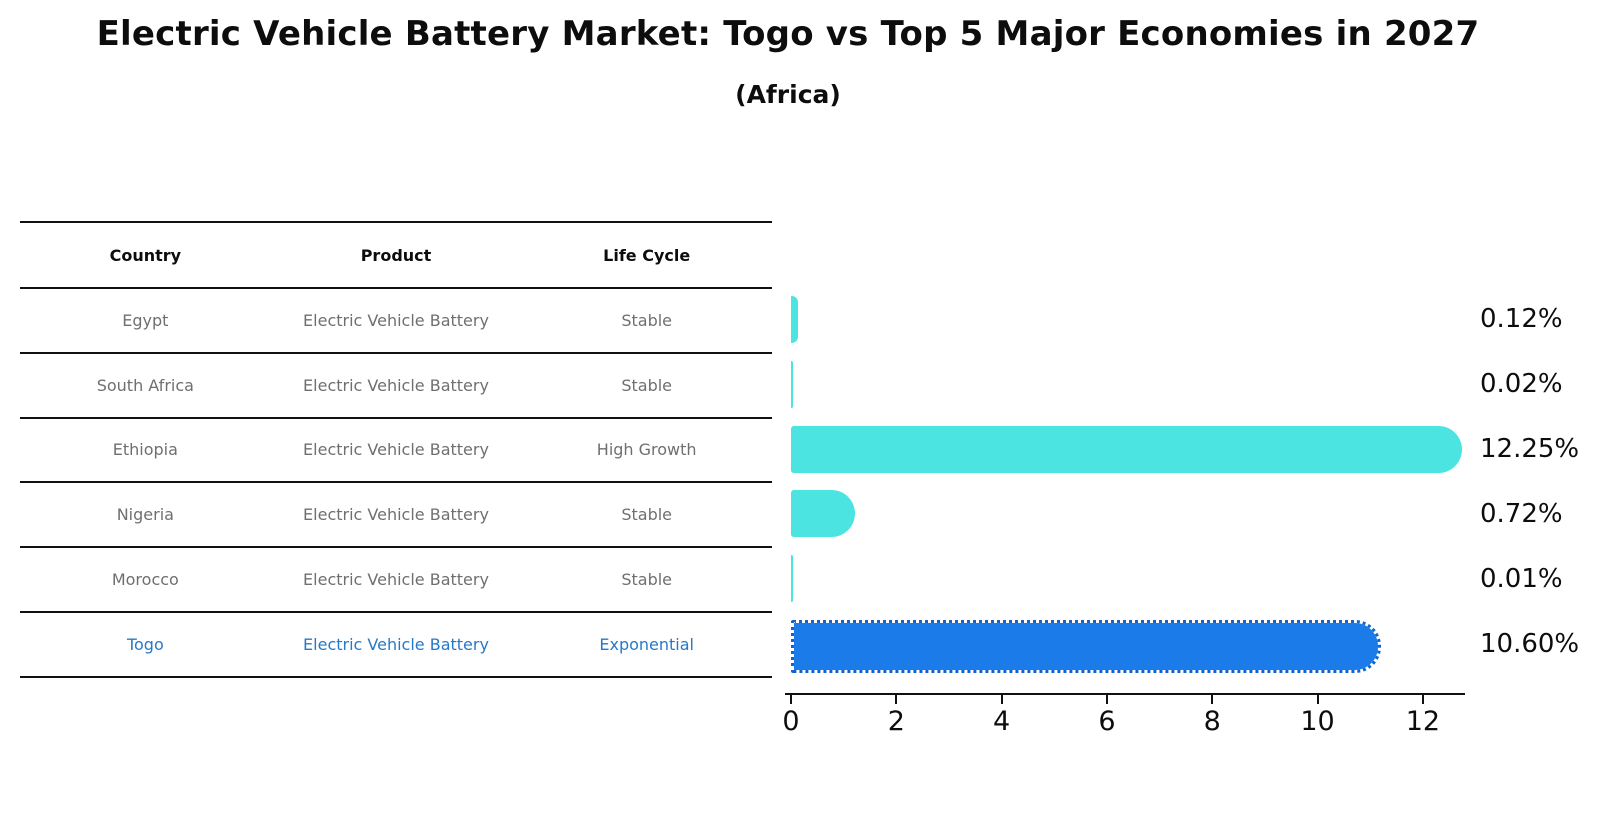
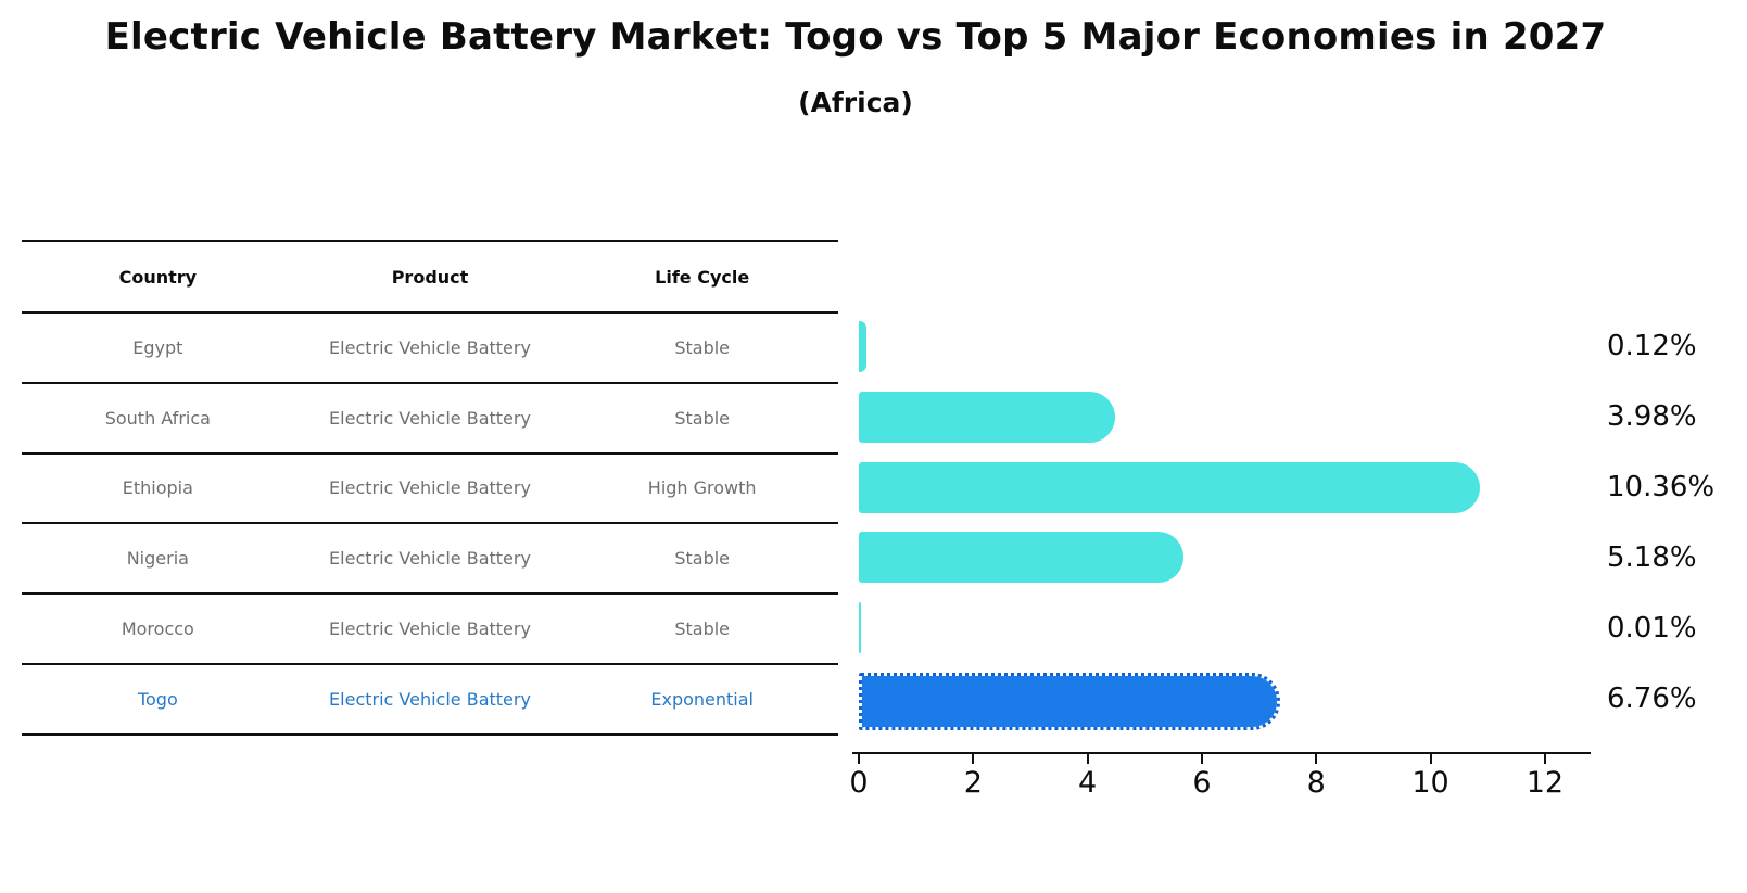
South Africa: 0.02% -> 3.98%
Ethiopia: 12.25% -> 10.36%
Nigeria: 0.72% -> 5.18%
Togo: 10.60% -> 6.76%
